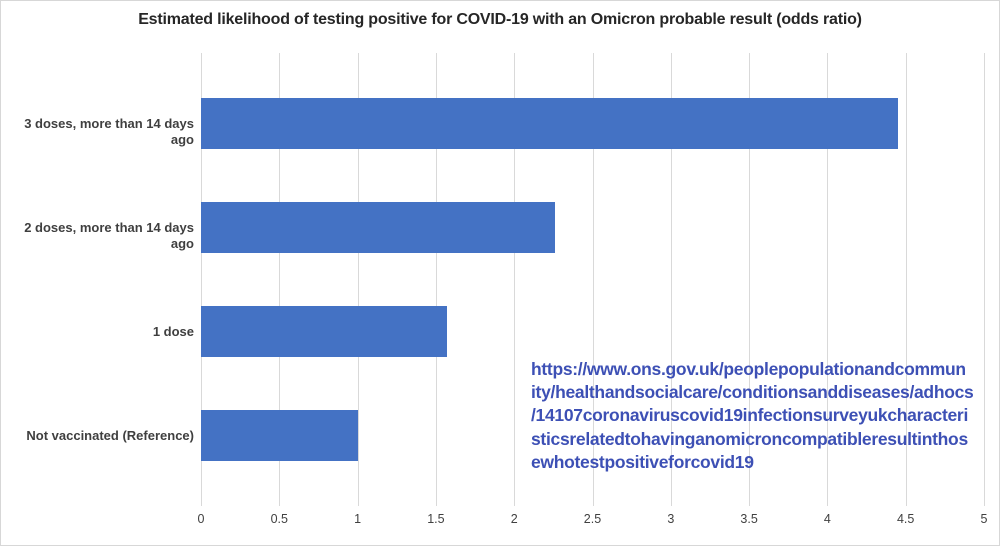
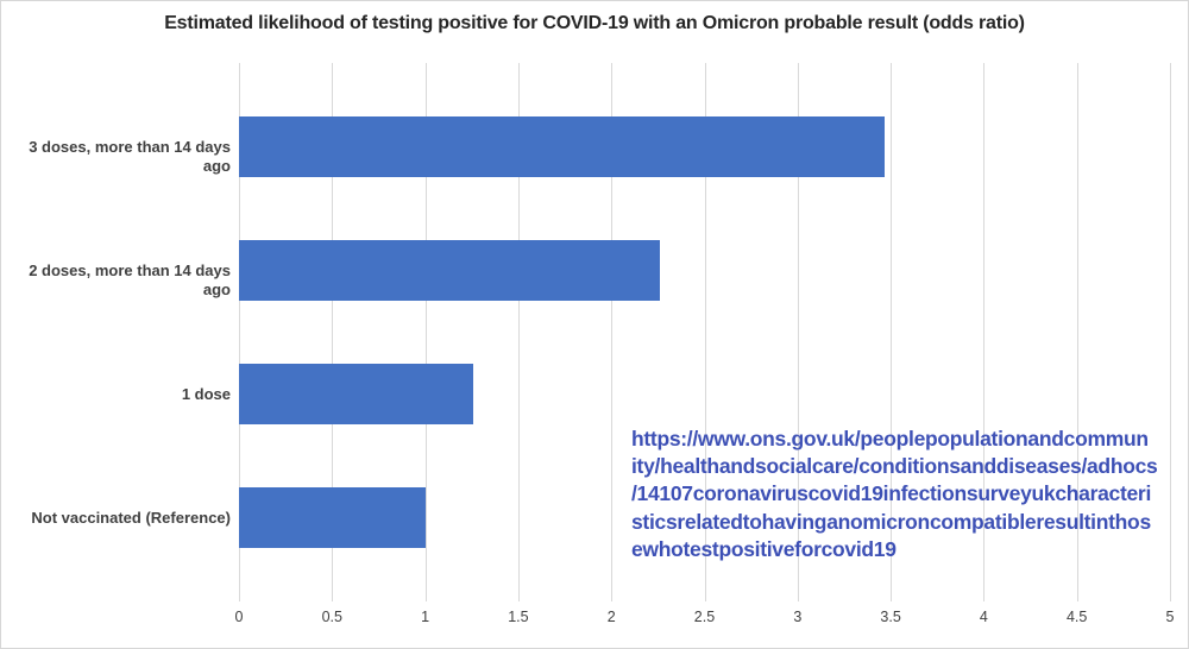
3 doses, more than 14 days ago: 4.45 -> 3.47
1 dose: 1.57 -> 1.26
